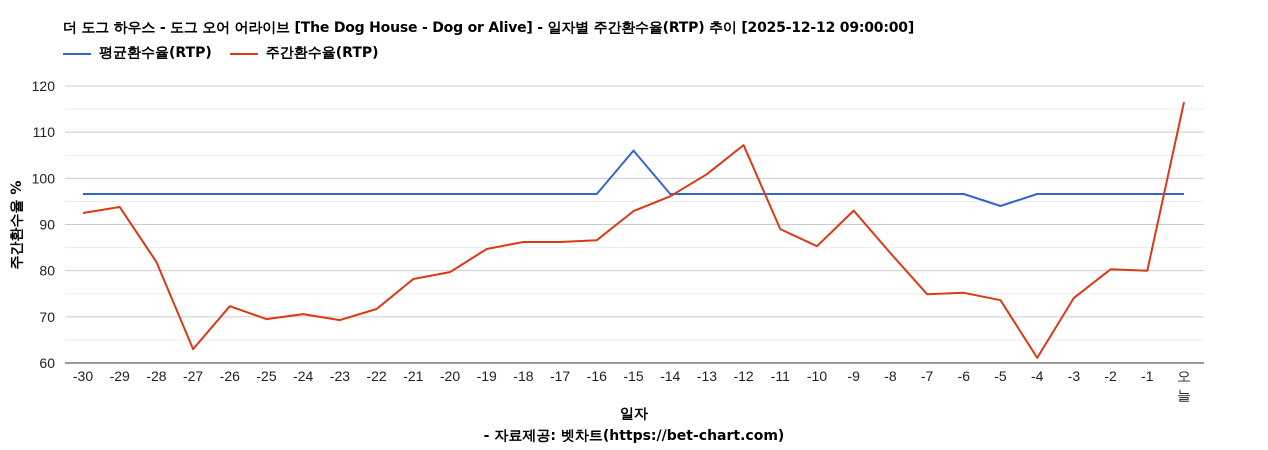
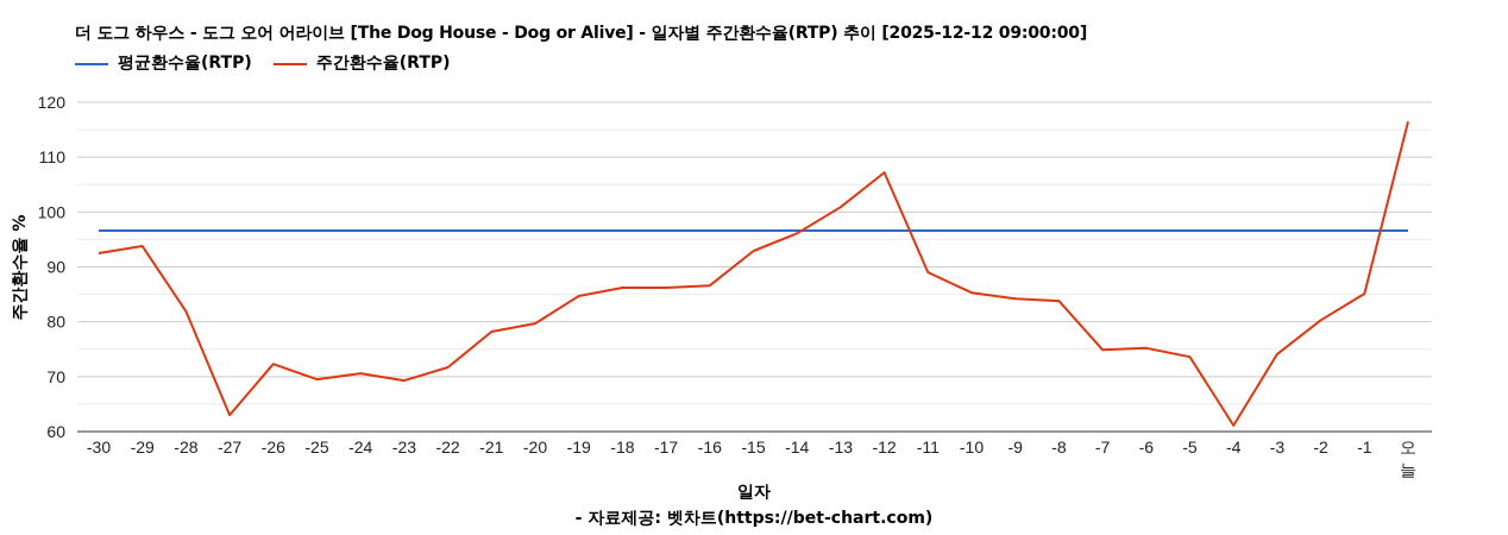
평균환수율(RTP)/-15: 106 -> 97
주간환수율(RTP)/-9: 93 -> 84
평균환수율(RTP)/-5: 94 -> 97
주간환수율(RTP)/-1: 80 -> 85
